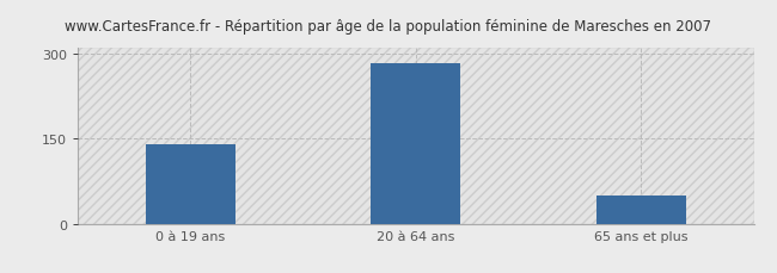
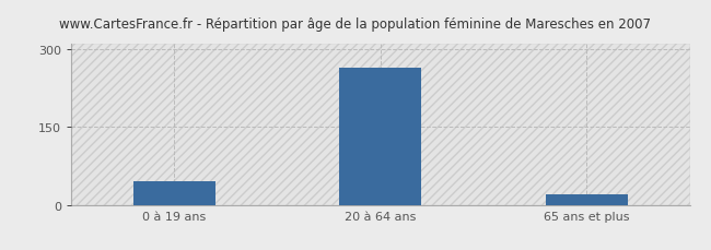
0 à 19 ans: 140 -> 45
20 à 64 ans: 284 -> 265
65 ans et plus: 50 -> 20
